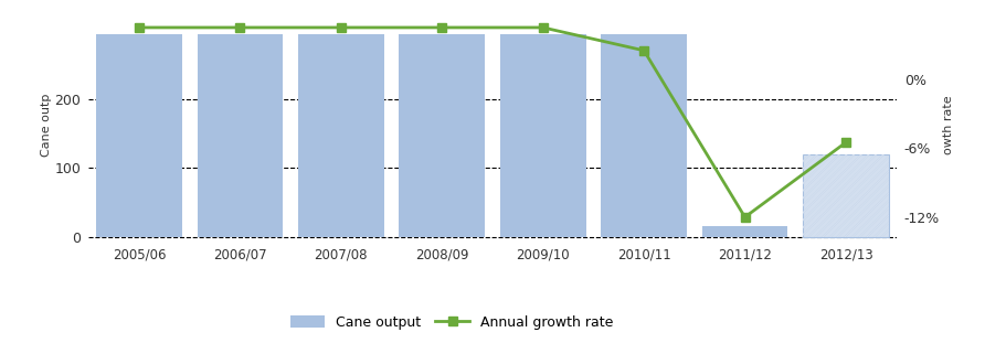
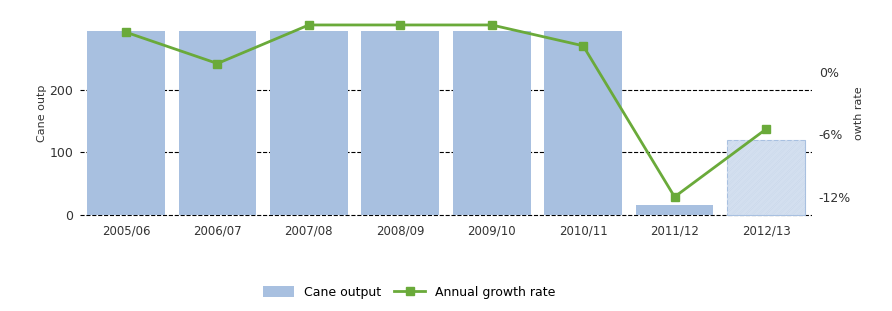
Annual growth rate/2005/06: 4.5% -> 3.8%
Annual growth rate/2006/07: 4.5% -> 0.8%
